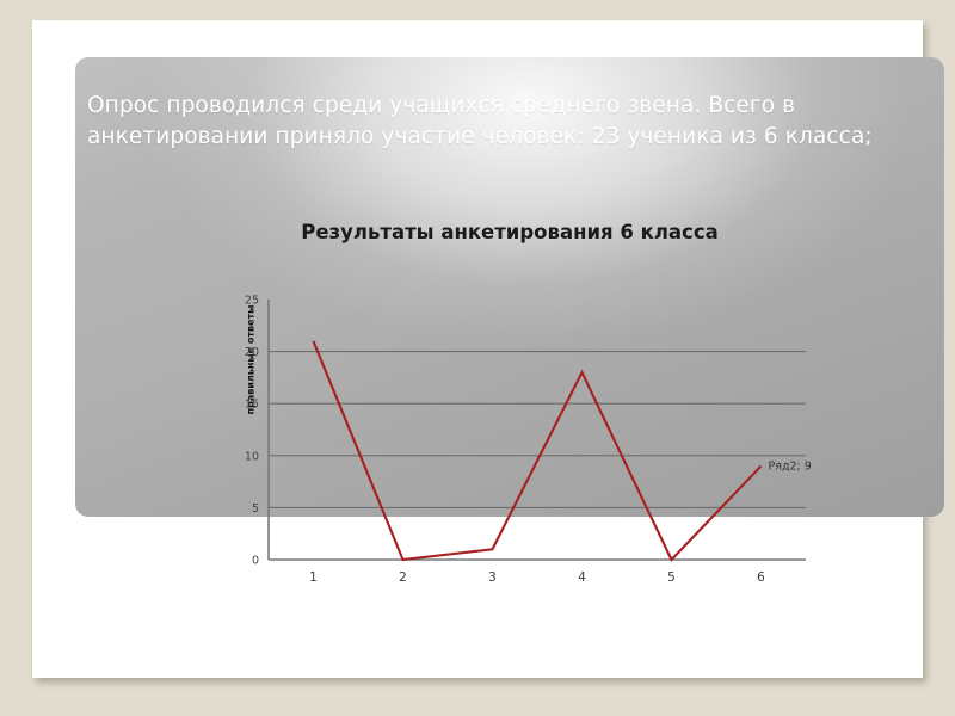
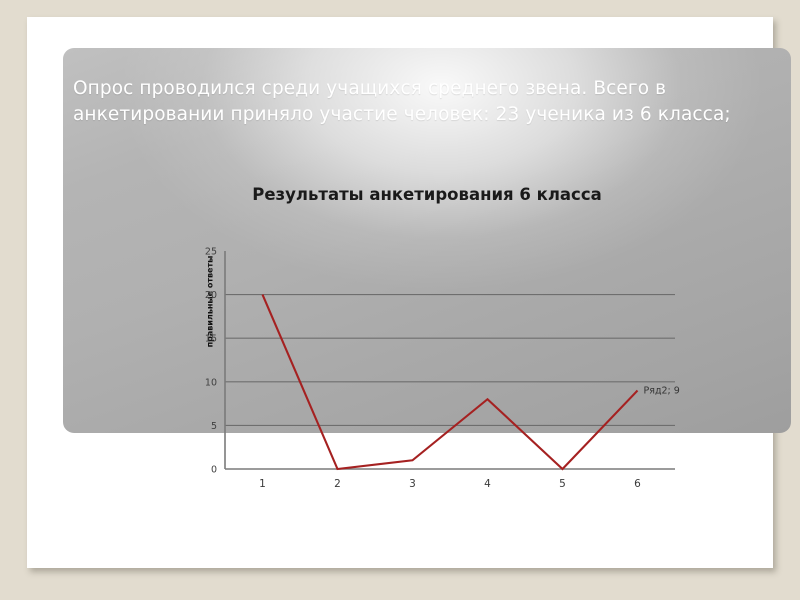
1: 21 -> 20
4: 18 -> 8
